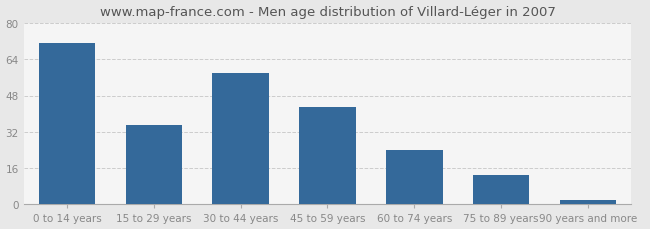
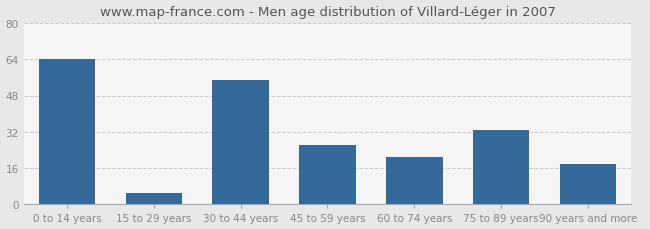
0 to 14 years: 71 -> 64
15 to 29 years: 35 -> 5
30 to 44 years: 58 -> 55
45 to 59 years: 43 -> 26
60 to 74 years: 24 -> 21
75 to 89 years: 13 -> 33
90 years and more: 2 -> 18
